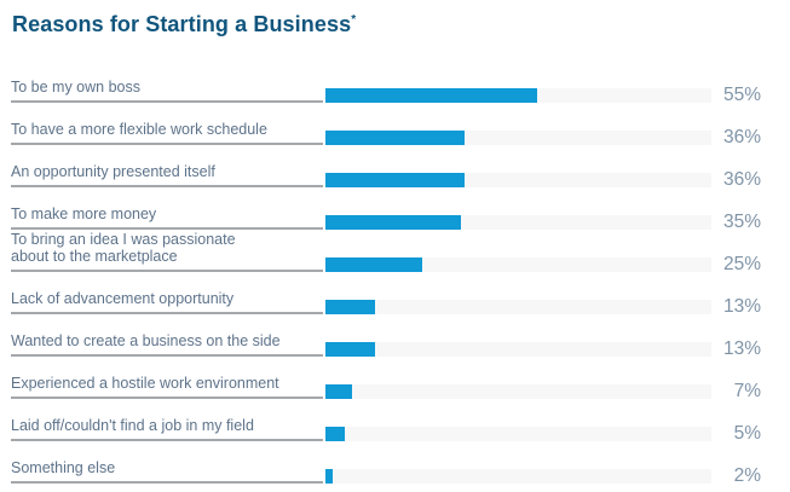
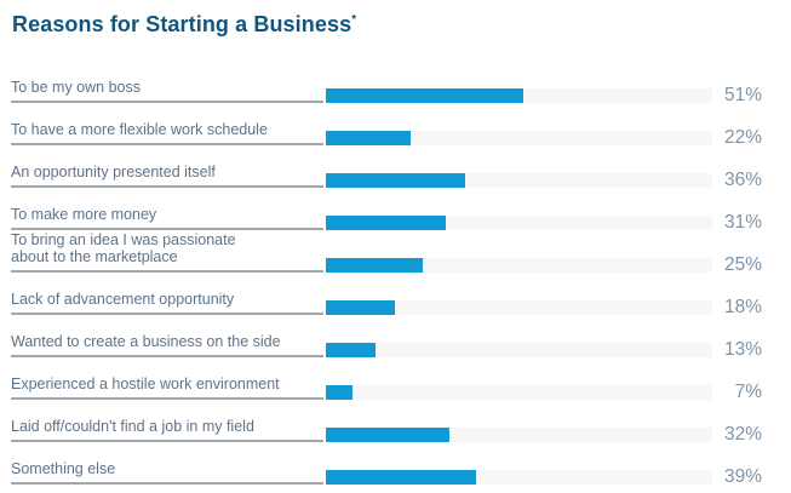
To be my own boss: 55% -> 51%
To have a more flexible work schedule: 36% -> 22%
To make more money: 35% -> 31%
Lack of advancement opportunity: 13% -> 18%
Laid off/couldn't find a job in my field: 5% -> 32%
Something else: 2% -> 39%
